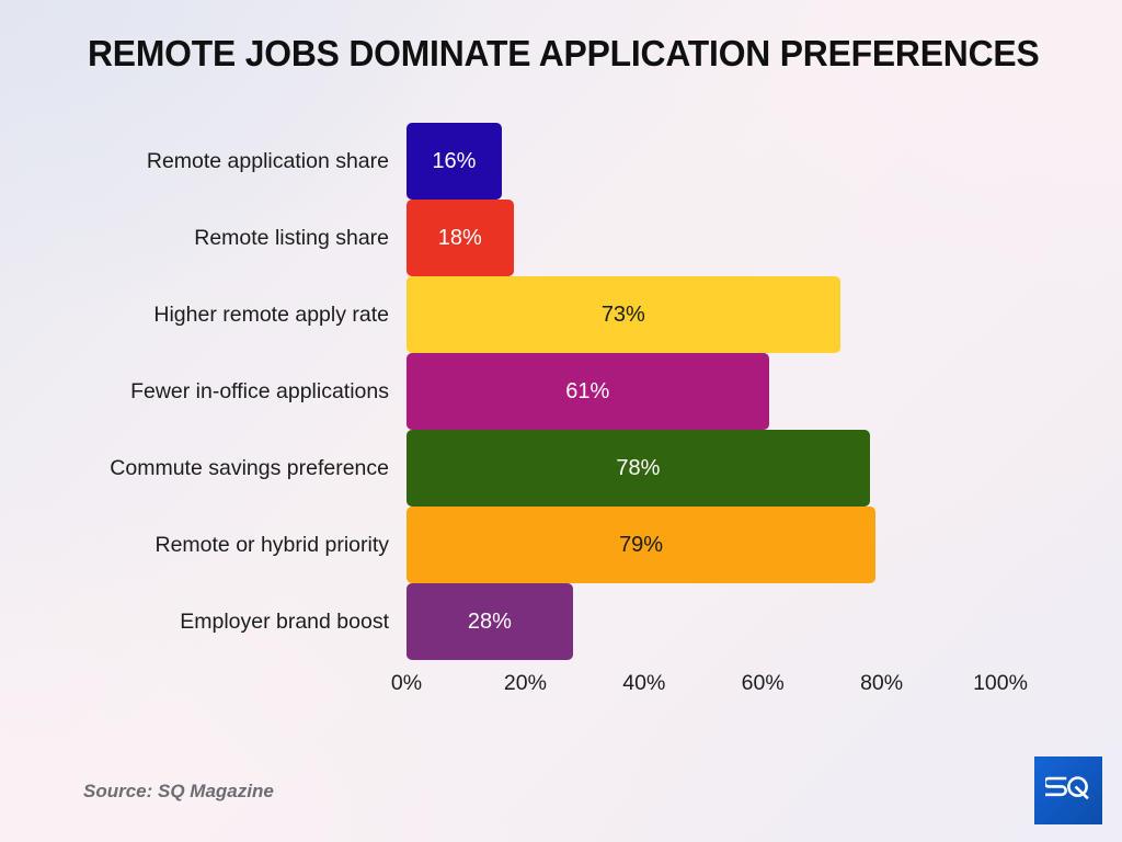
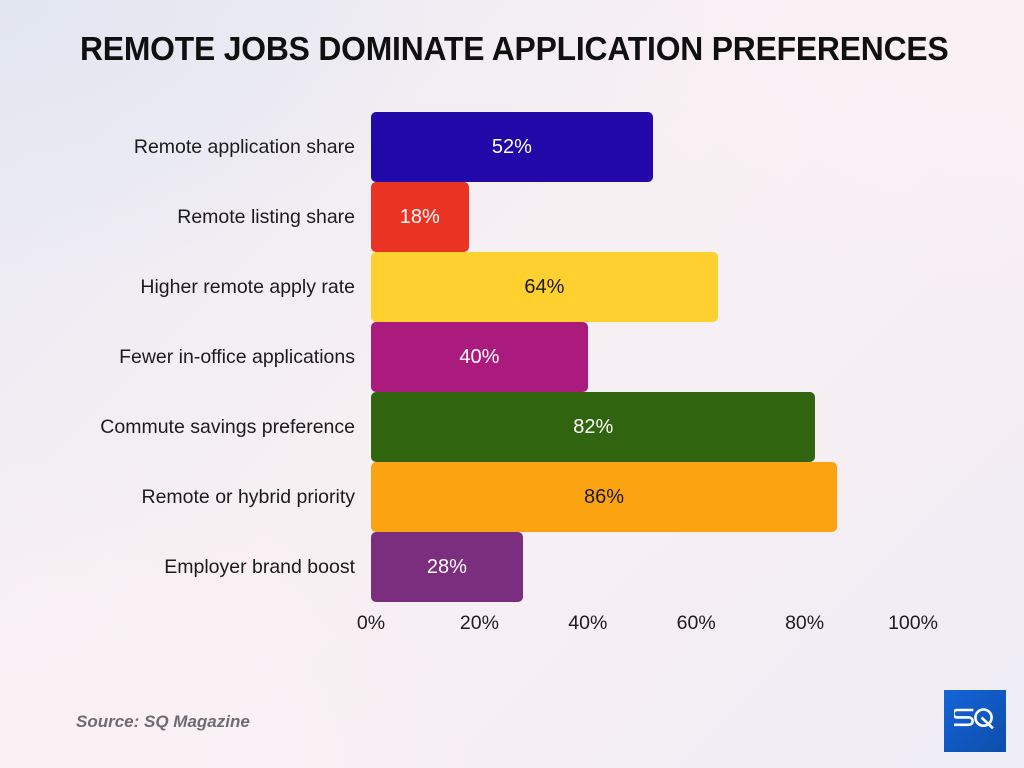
Remote application share: 16% -> 52%
Higher remote apply rate: 73% -> 64%
Fewer in-office applications: 61% -> 40%
Commute savings preference: 78% -> 82%
Remote or hybrid priority: 79% -> 86%
